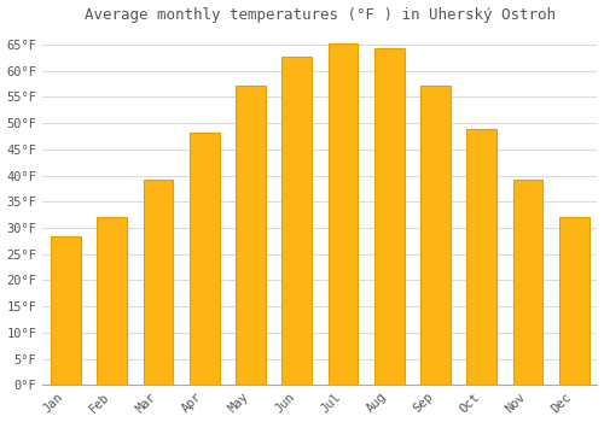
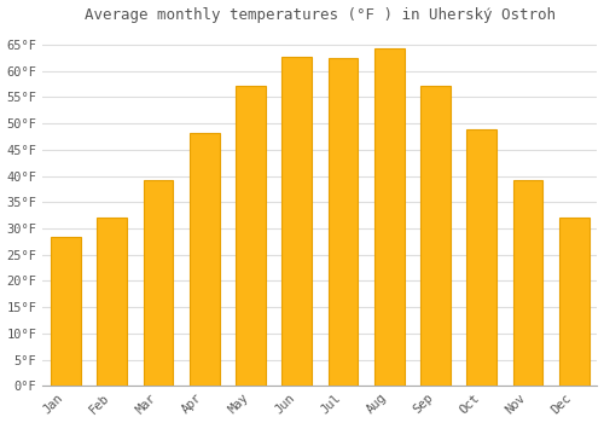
Jul: 65.3°F -> 62.5°F
